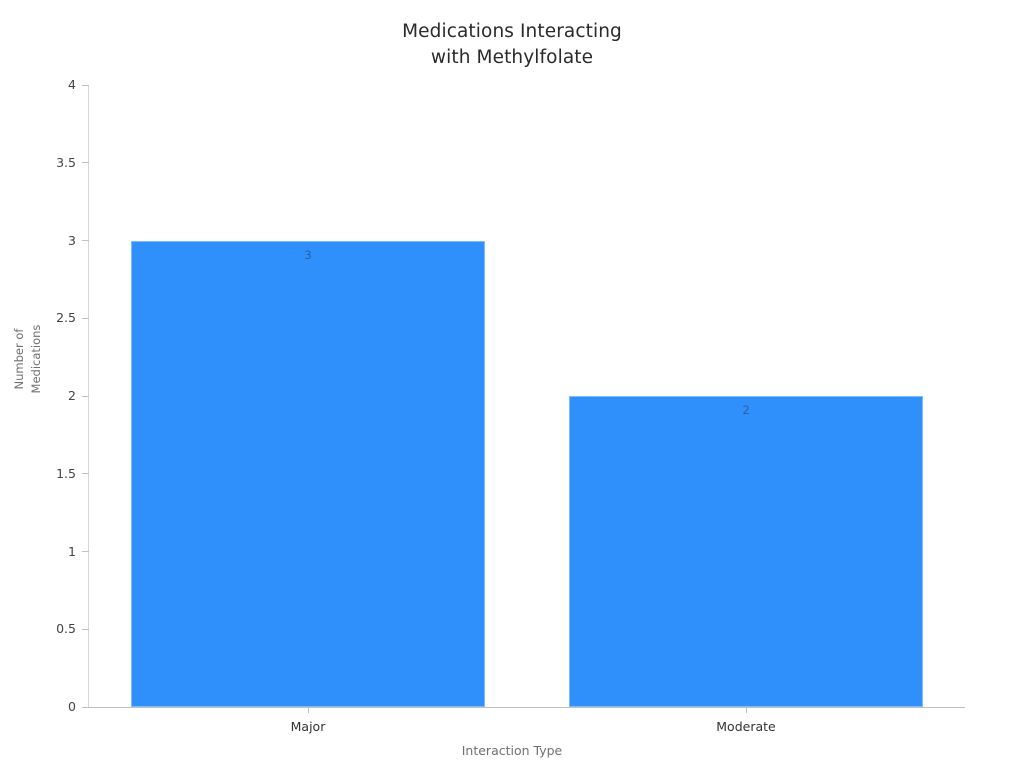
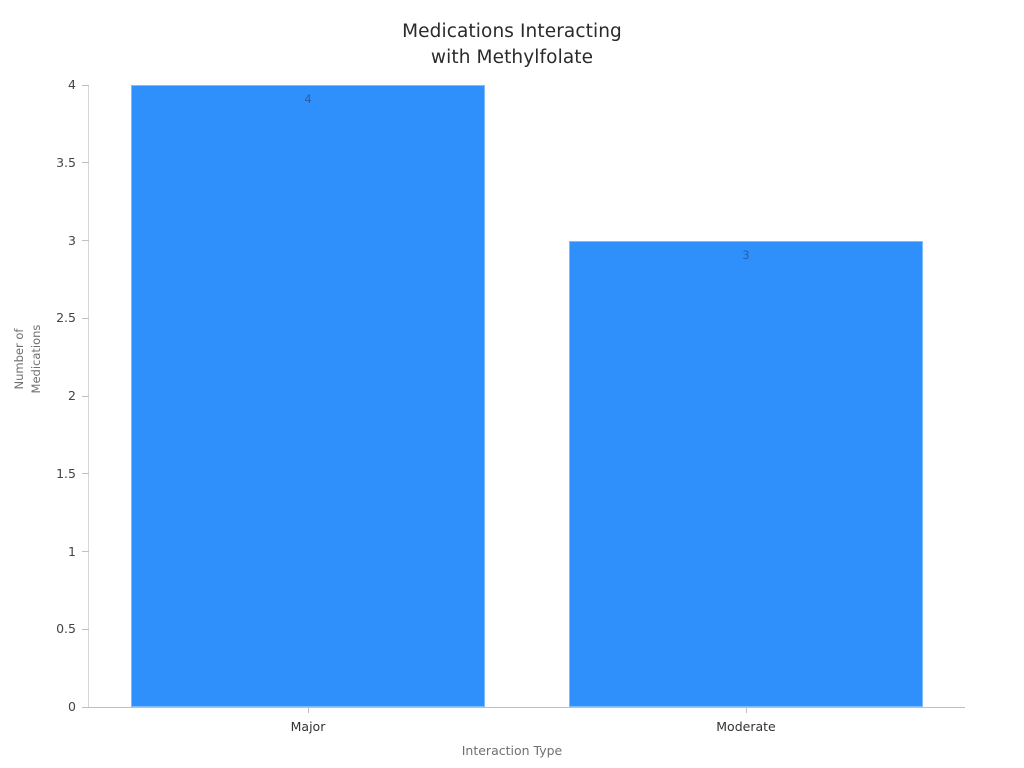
Major: 3 -> 4
Moderate: 2 -> 3
